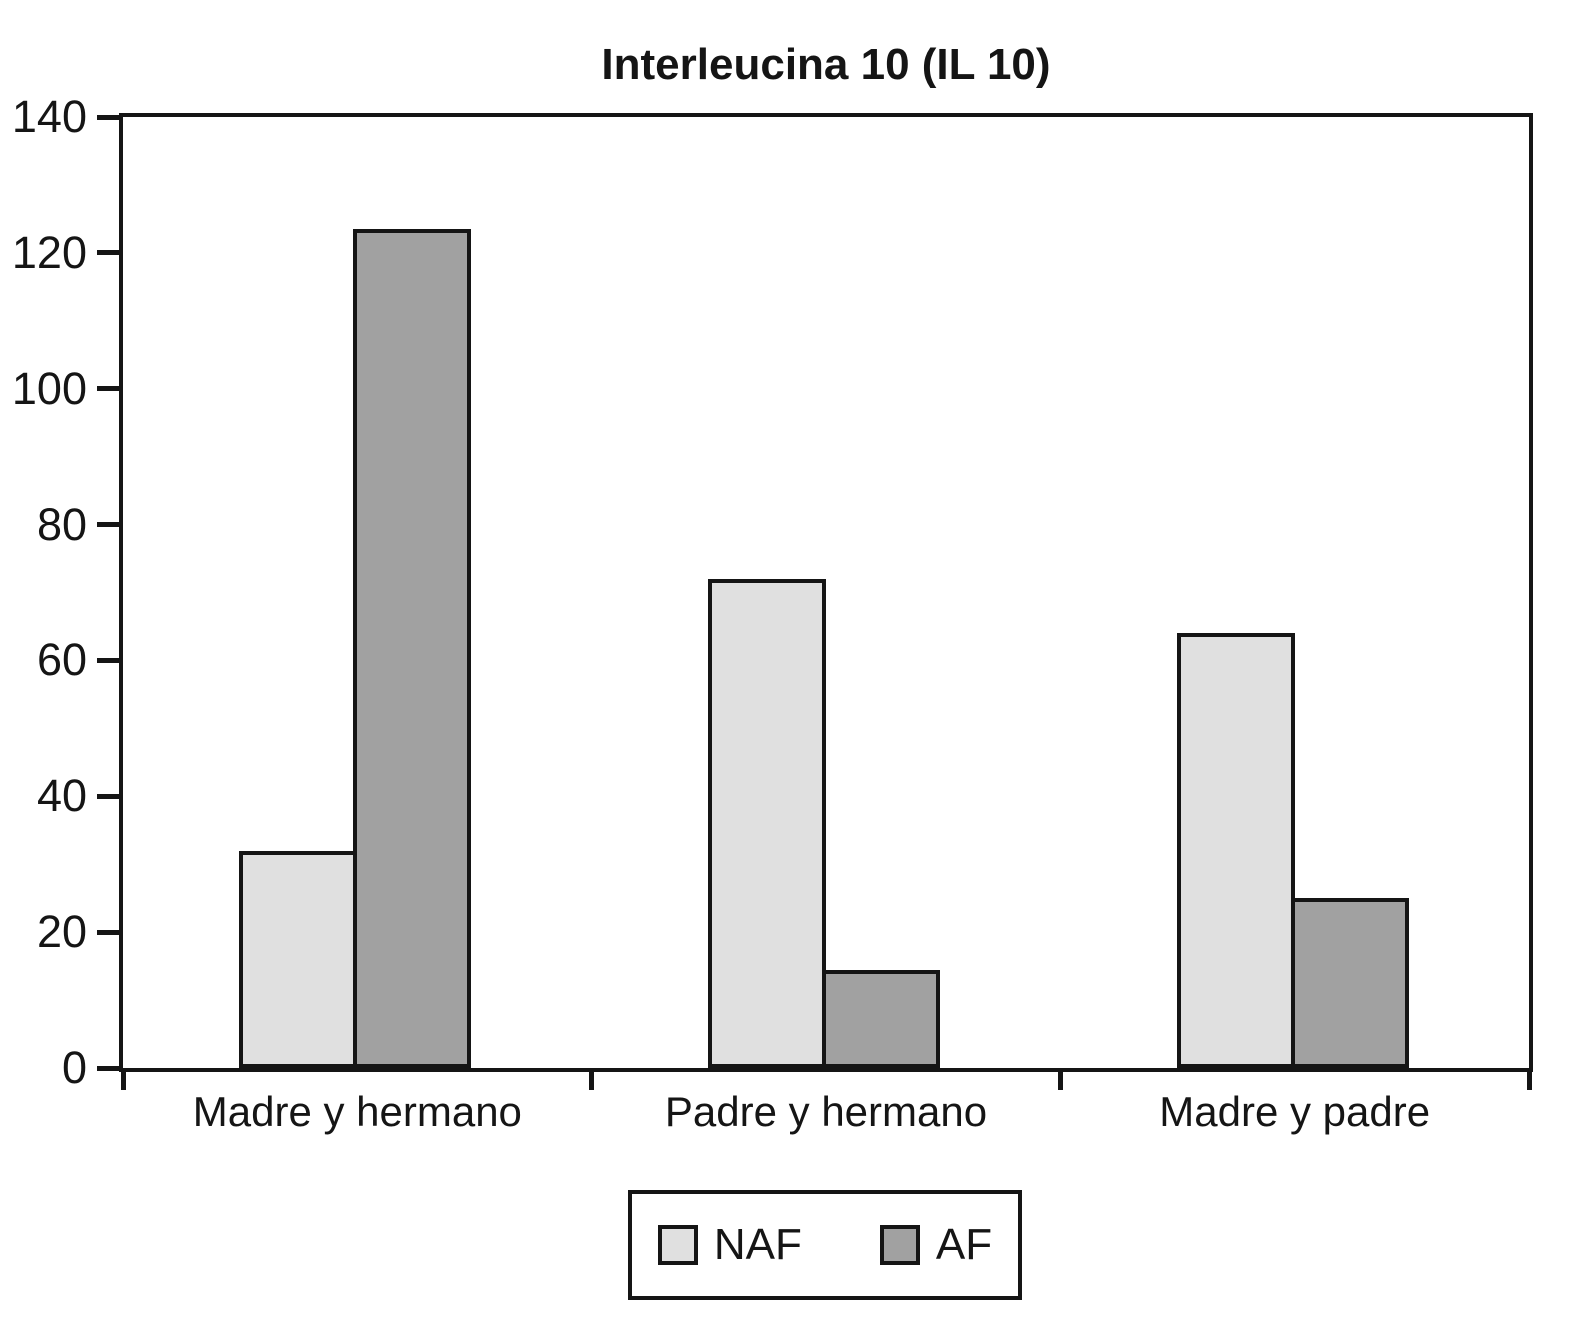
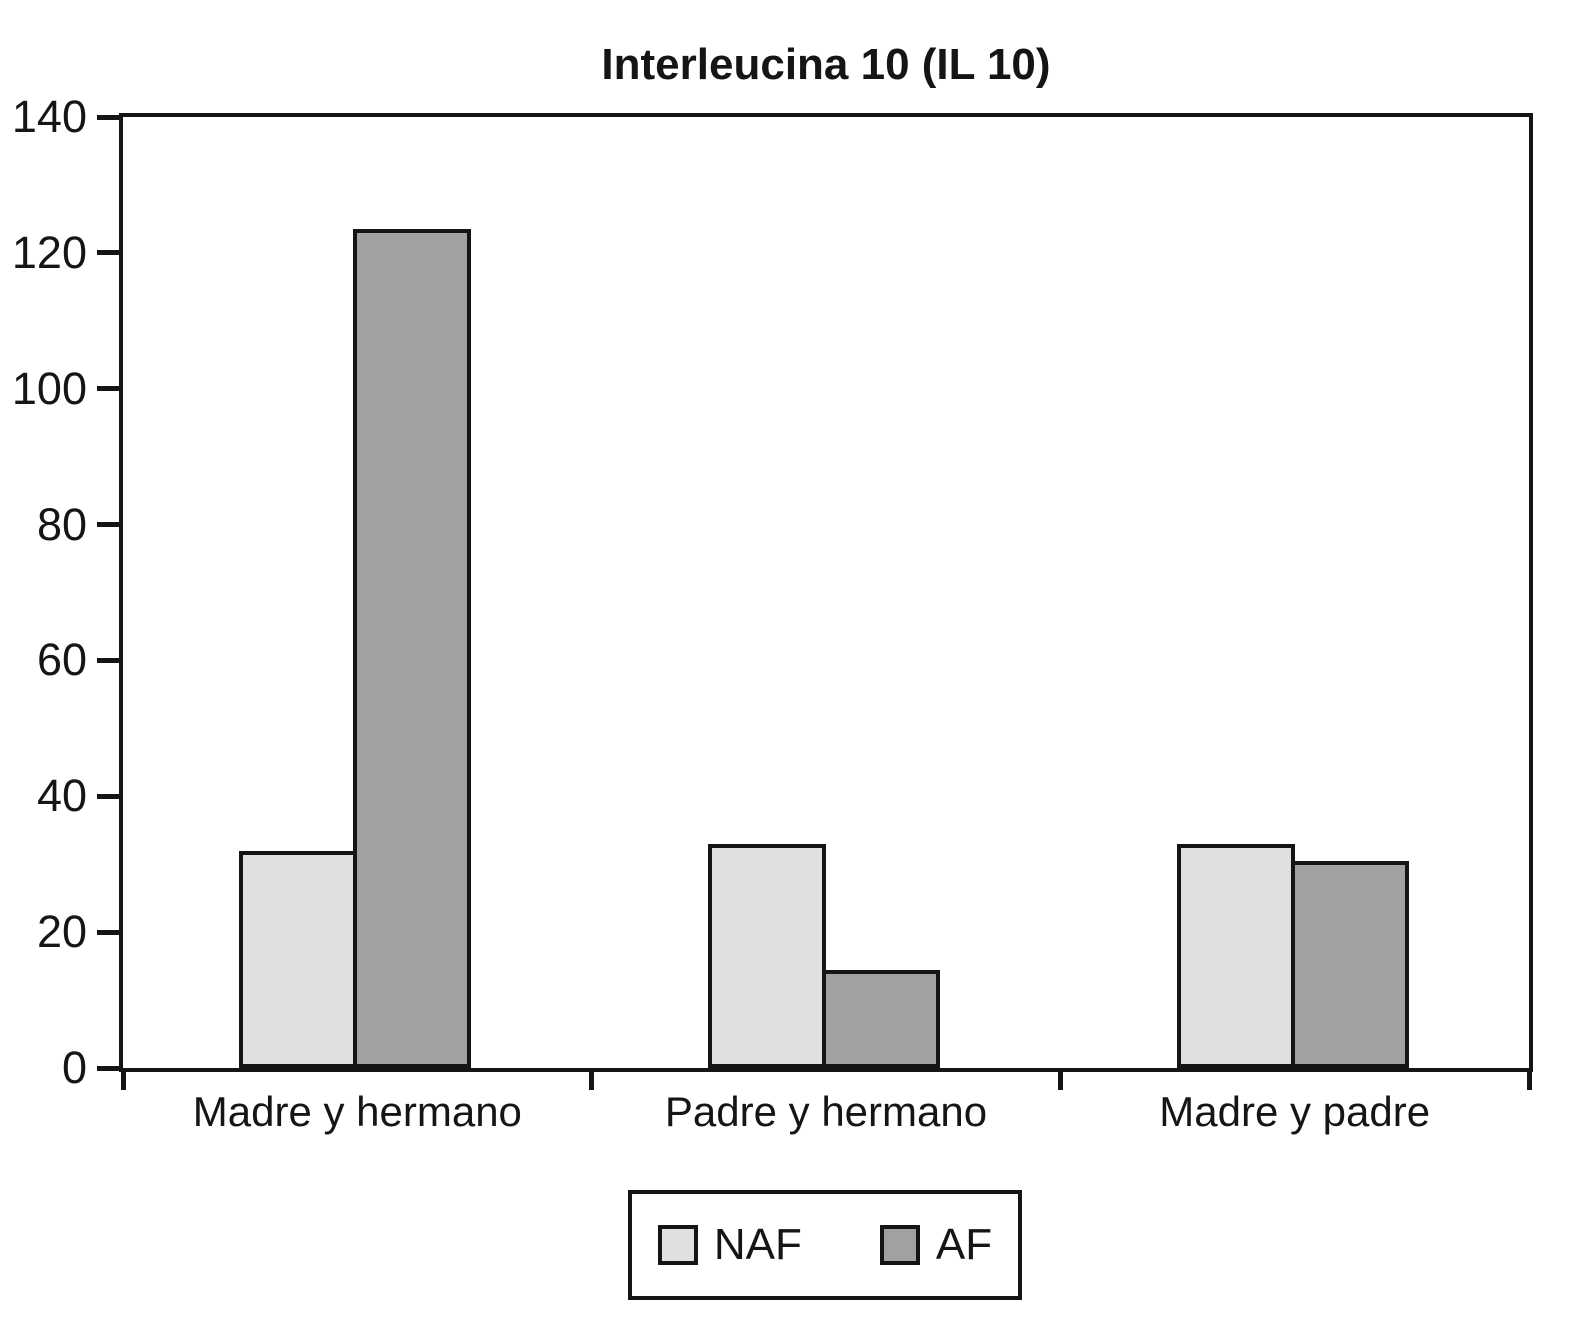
NAF/Padre y hermano: 72 -> 33
NAF/Madre y padre: 64 -> 33
AF/Madre y padre: 25 -> 30
